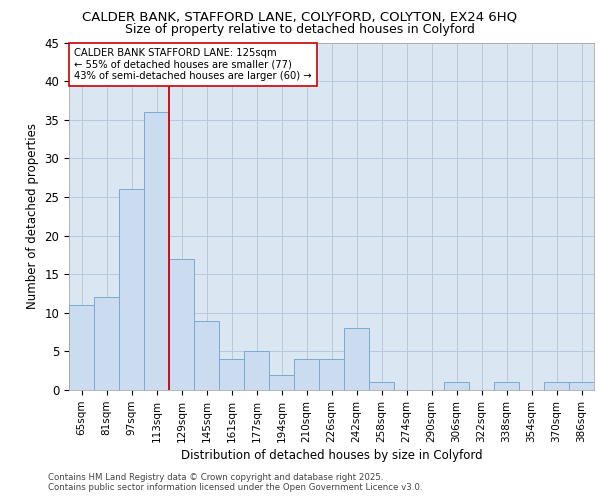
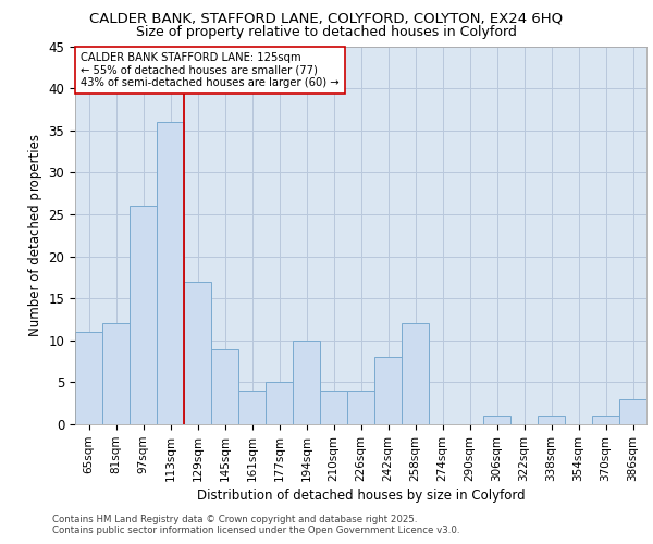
194sqm: 2 -> 10
258sqm: 1 -> 12
386sqm: 1 -> 3
